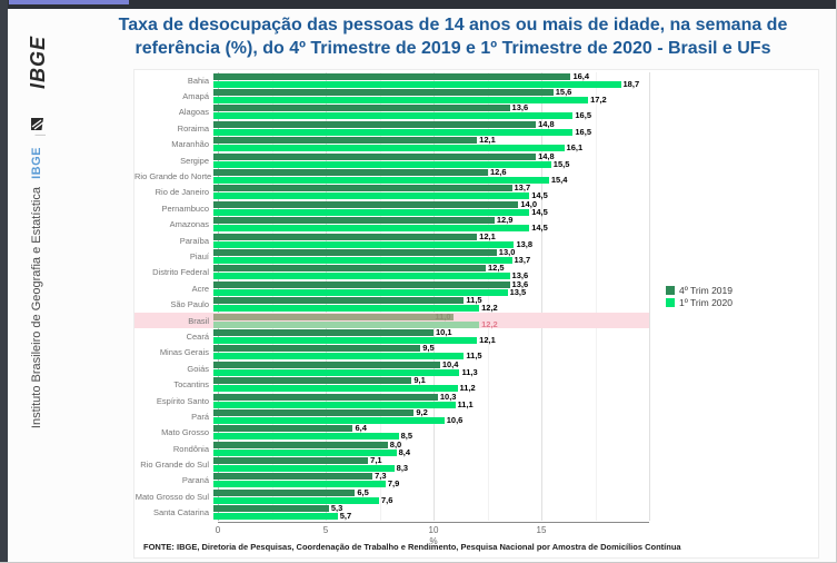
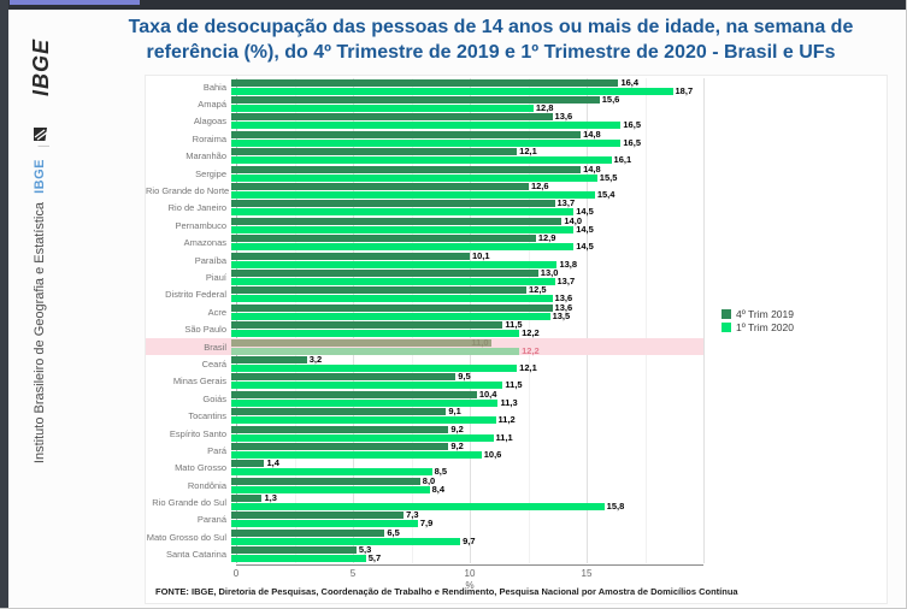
1º Trim 2020/Amapá: 17,2 -> 12,8
4º Trim 2019/Paraíba: 12,1 -> 10,1
4º Trim 2019/Ceará: 10,1 -> 3,2
4º Trim 2019/Espírito Santo: 10,3 -> 9,2
4º Trim 2019/Mato Grosso: 6,4 -> 1,4
4º Trim 2019/Rio Grande do Sul: 7,1 -> 1,3
1º Trim 2020/Rio Grande do Sul: 8,3 -> 15,8
1º Trim 2020/Mato Grosso do Sul: 7,6 -> 9,7
